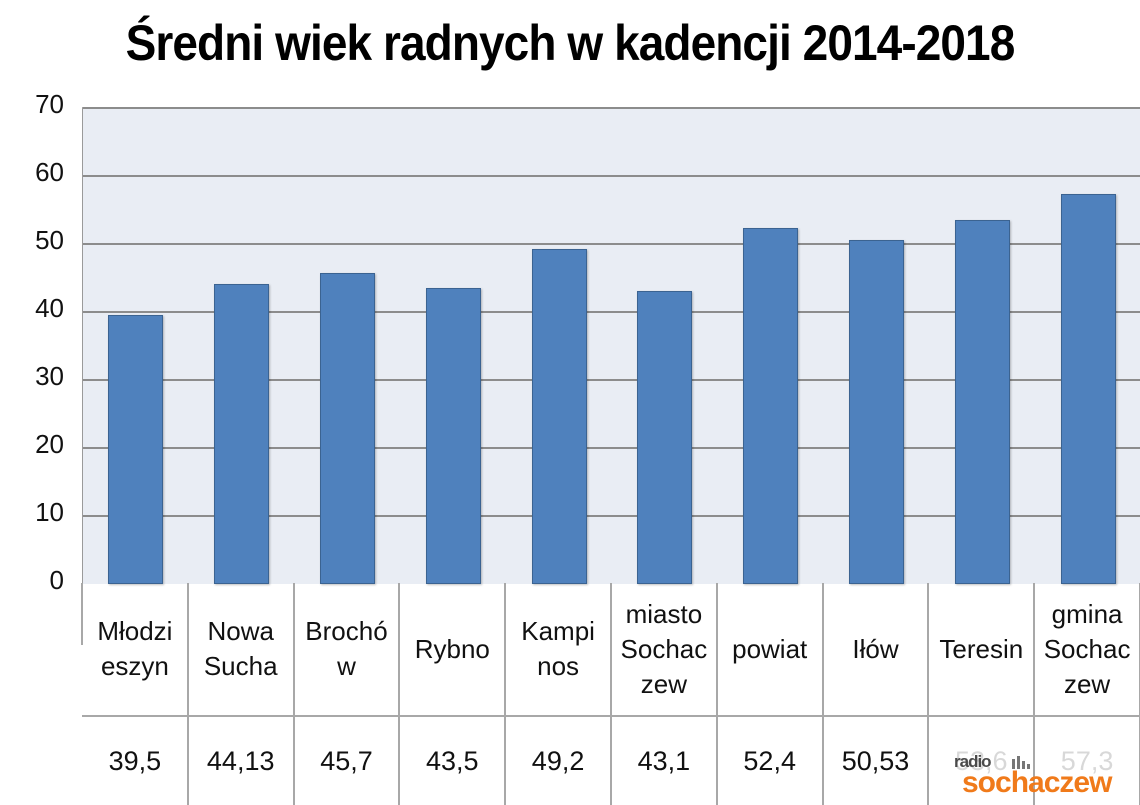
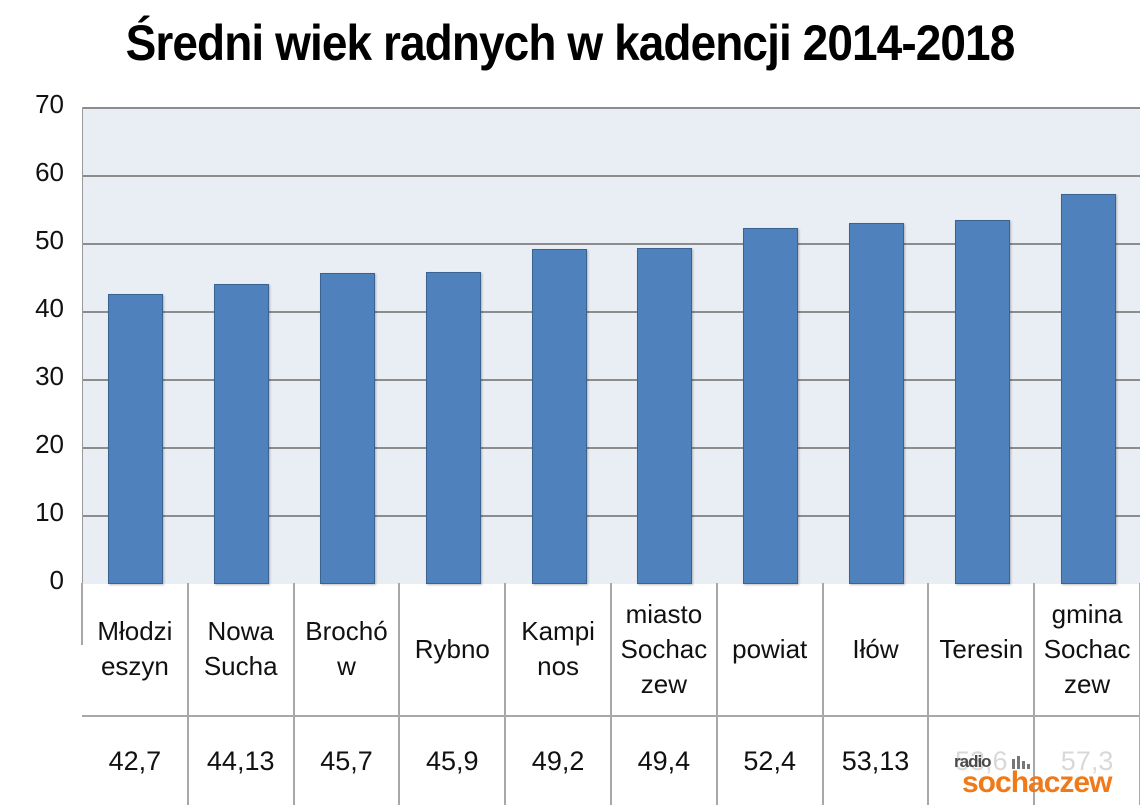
Młodzieszyn: 39,5 -> 42,7
Rybno: 43,5 -> 45,9
miasto Sochaczew: 43,1 -> 49,4
Iłów: 50,53 -> 53,13
